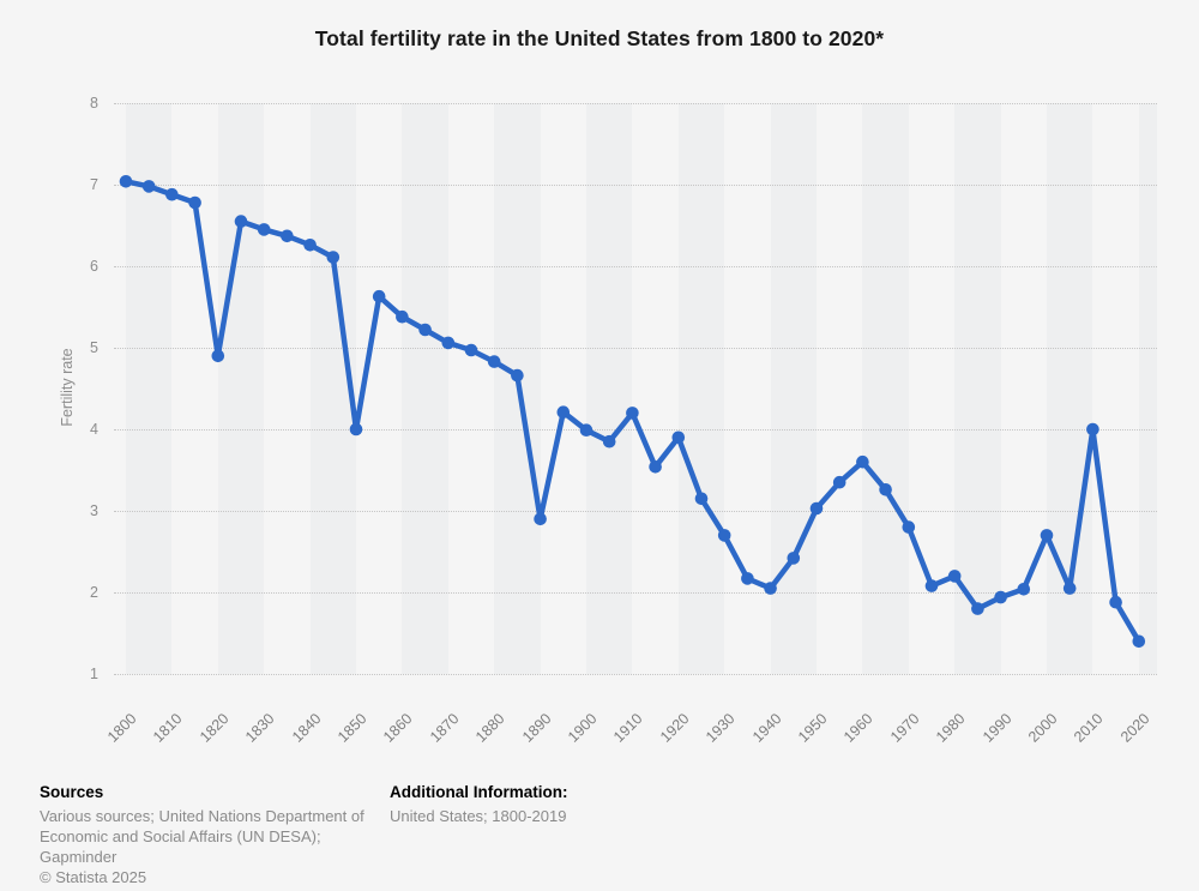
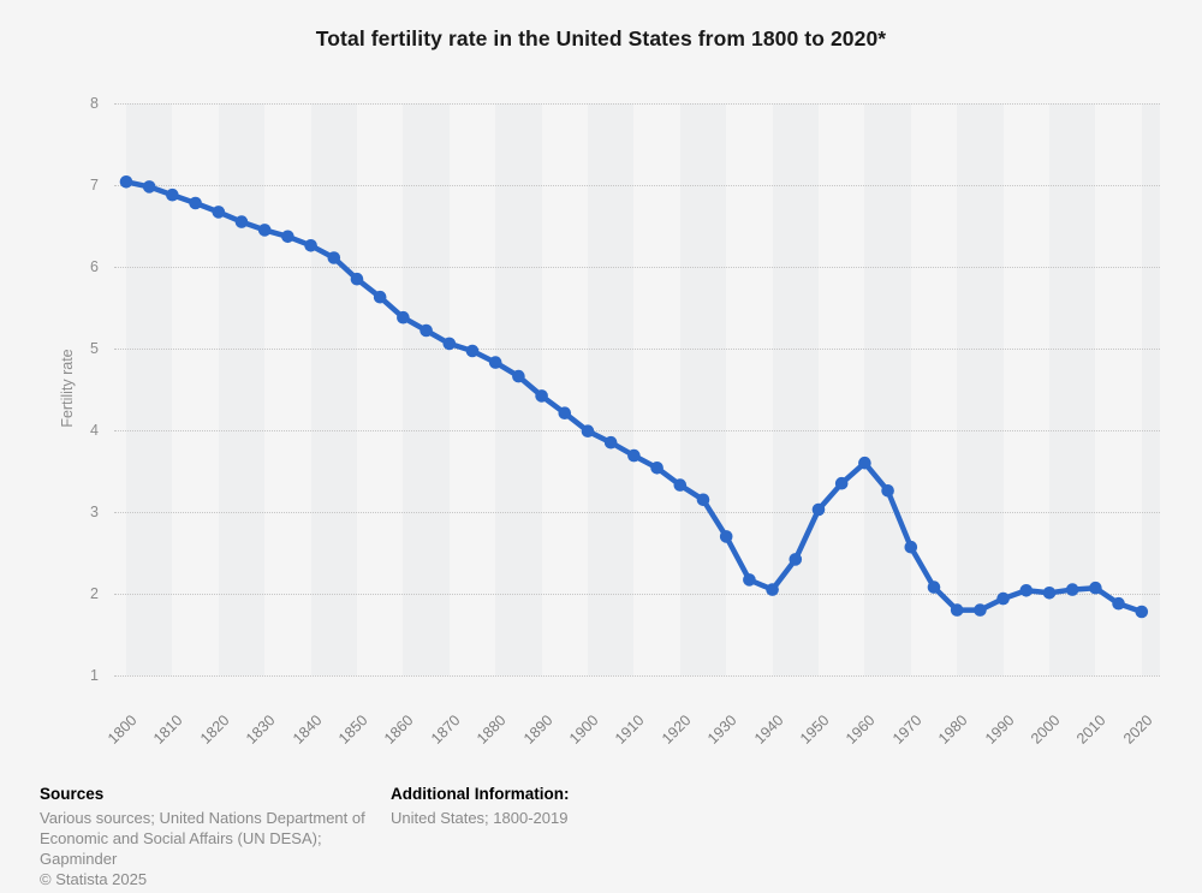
1820: 4.9 -> 6.7
1850: 4.0 -> 5.8
1890: 2.9 -> 4.4
1910: 4.2 -> 3.7
1920: 3.9 -> 3.3
1970: 2.8 -> 2.6
1980: 2.2 -> 1.8
2000: 2.7 -> 2.0
2010: 4.0 -> 2.1
2020: 1.4 -> 1.8
